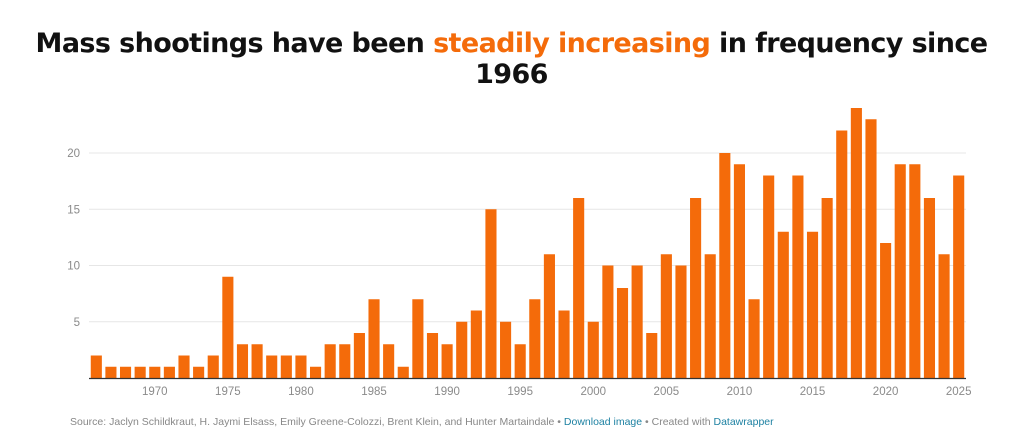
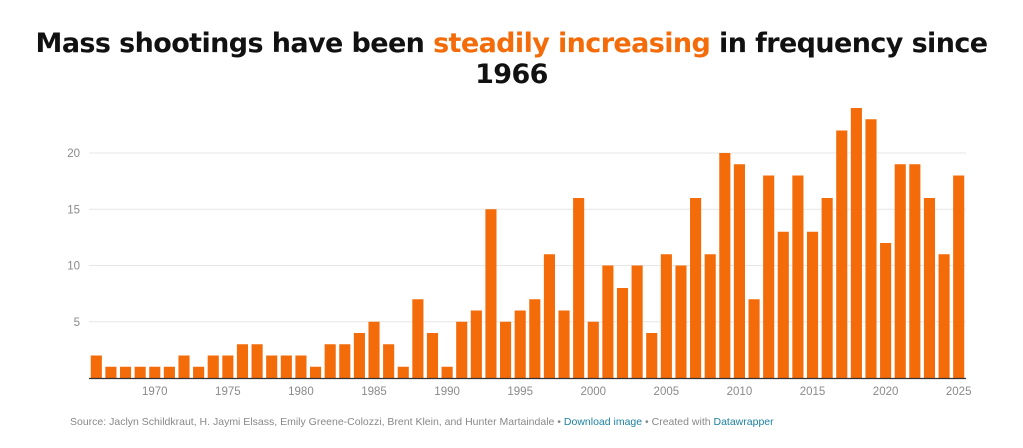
1975: 9 -> 2
1985: 7 -> 5
1990: 3 -> 1
1995: 3 -> 6
